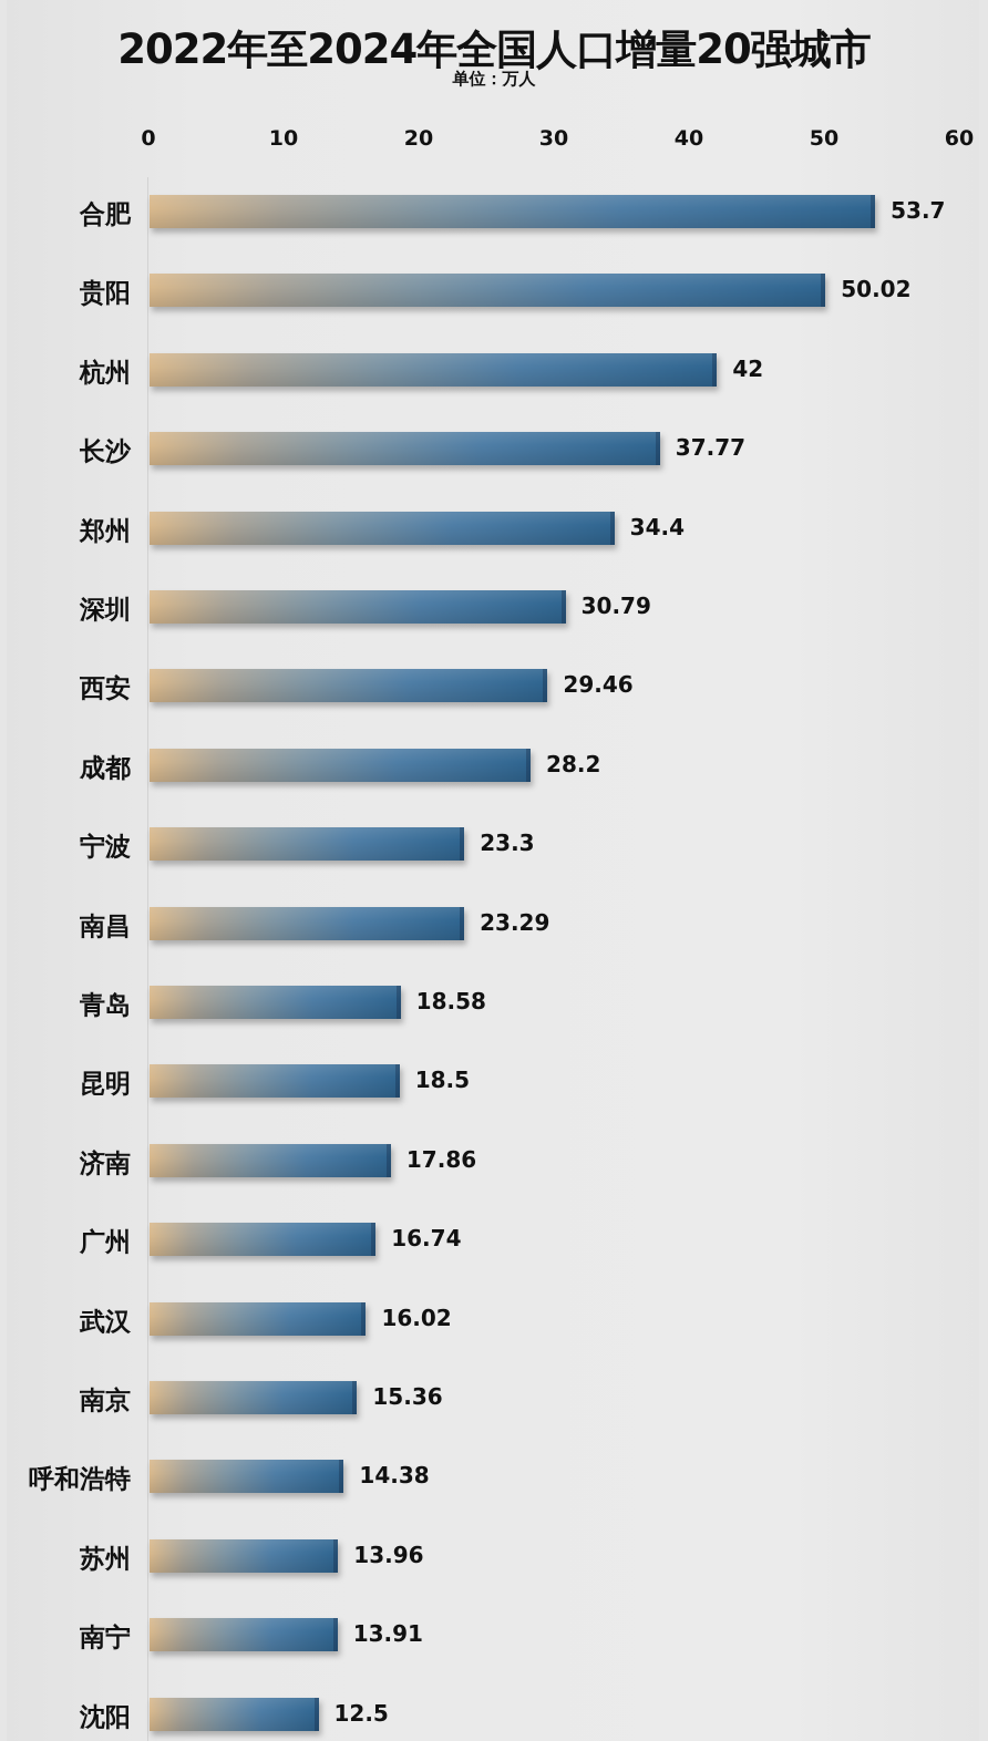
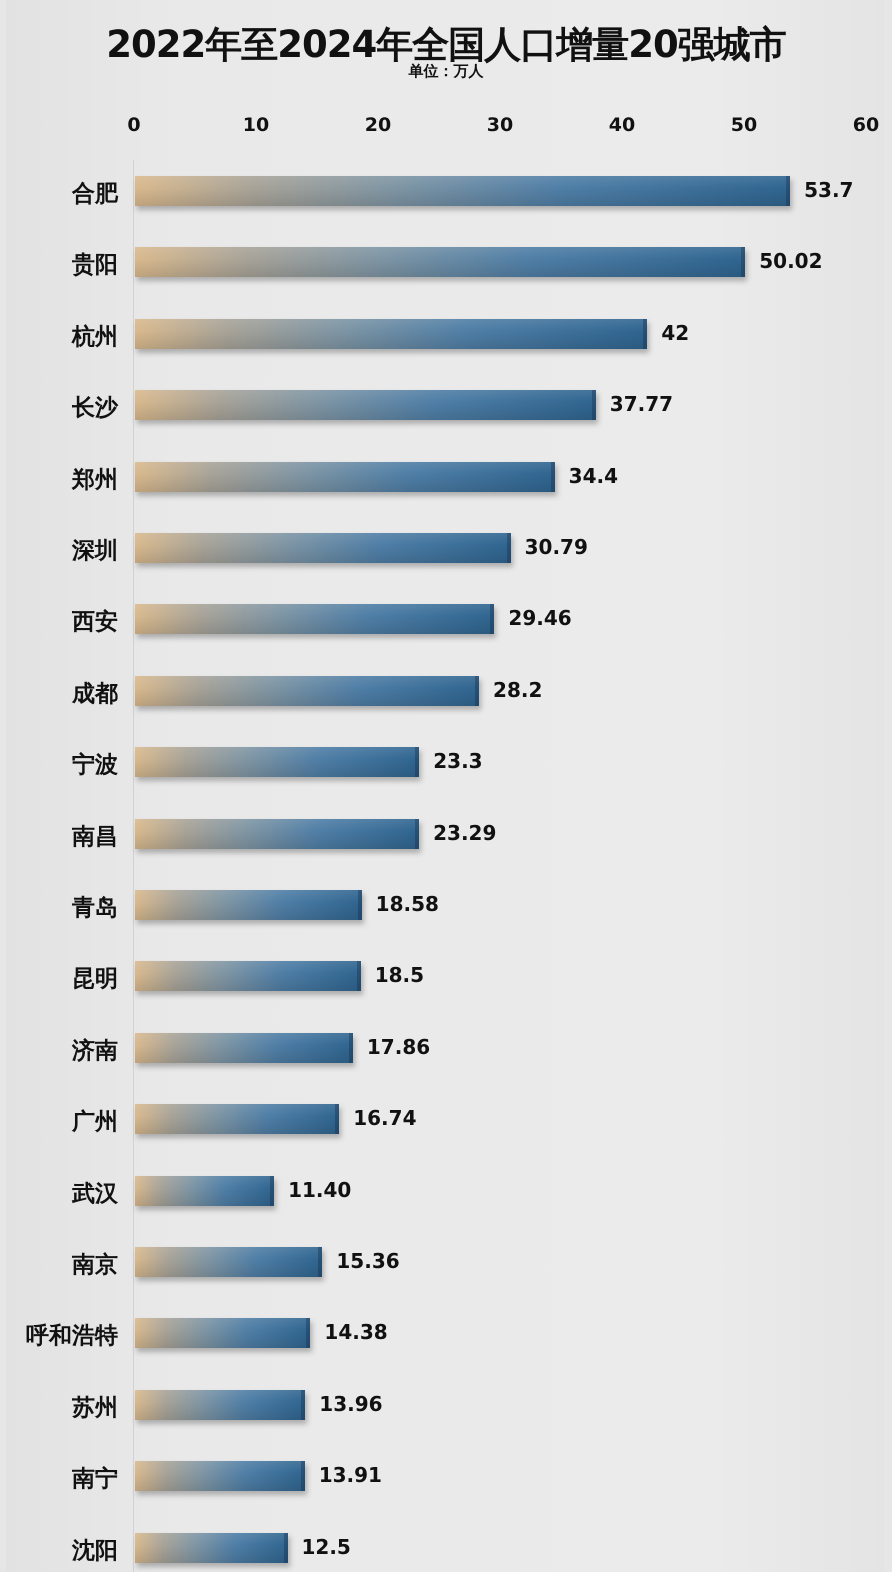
武汉: 16.02 -> 11.40
